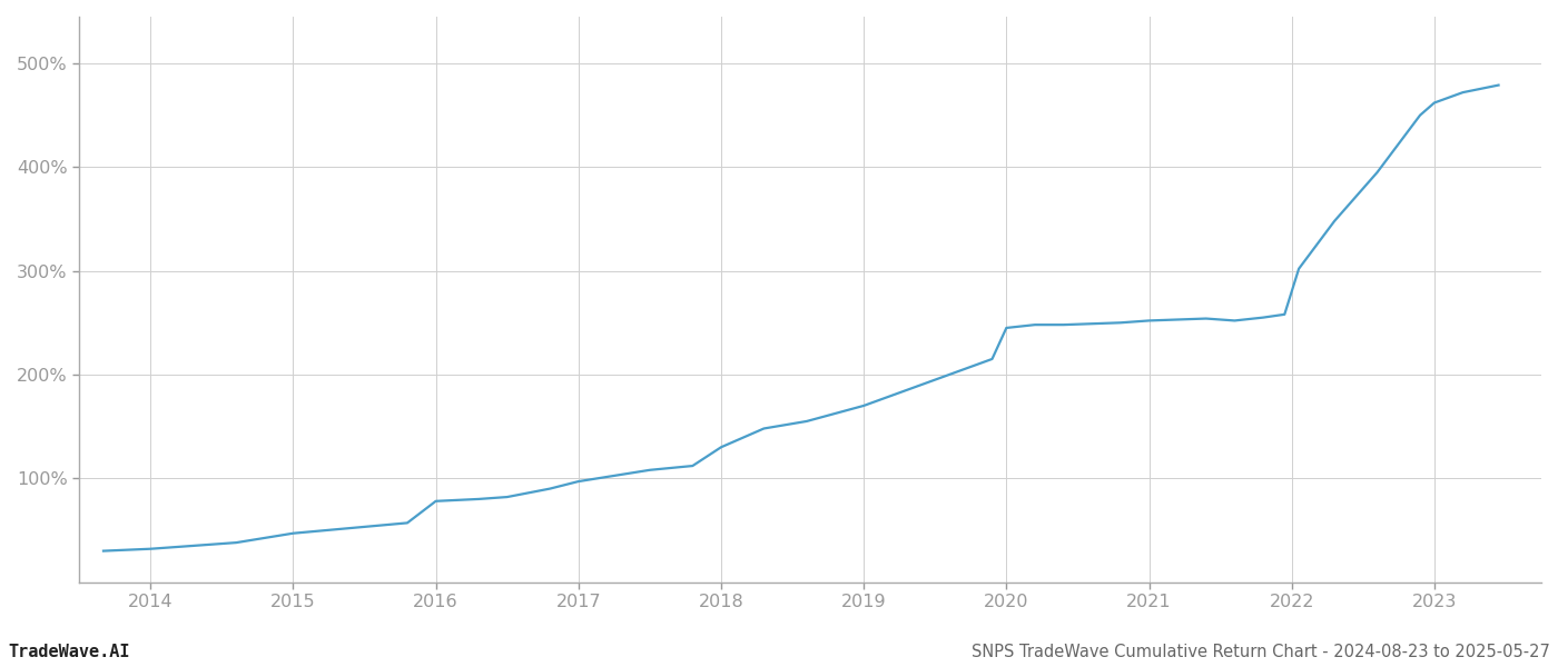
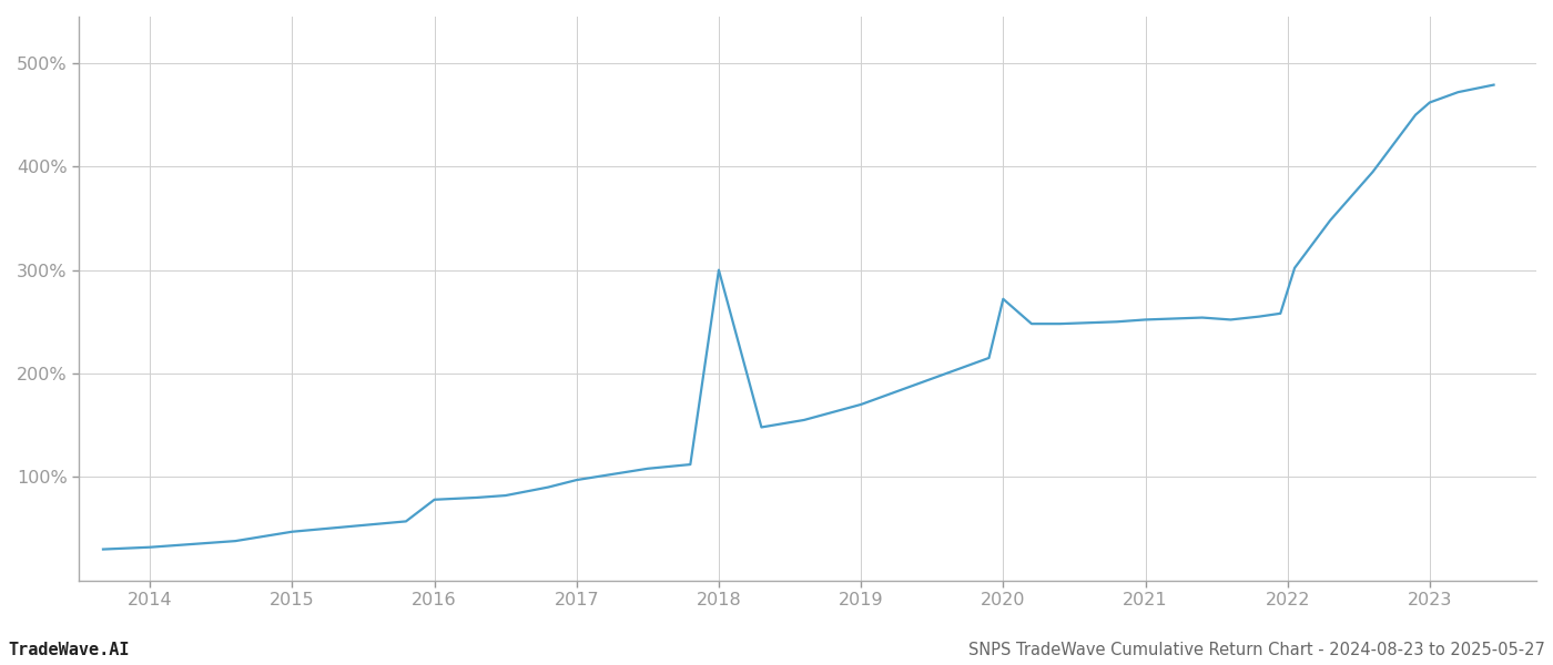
2018: 130% -> 300%
2020: 245% -> 272%
